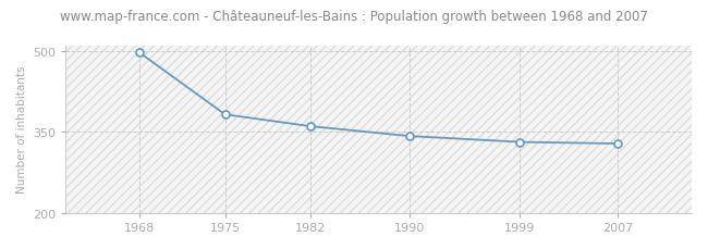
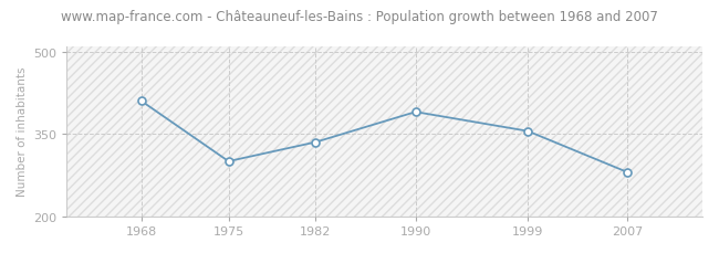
1968: 497 -> 410
1975: 382 -> 300
1982: 360 -> 335
1990: 342 -> 390
1999: 331 -> 355
2007: 328 -> 280
